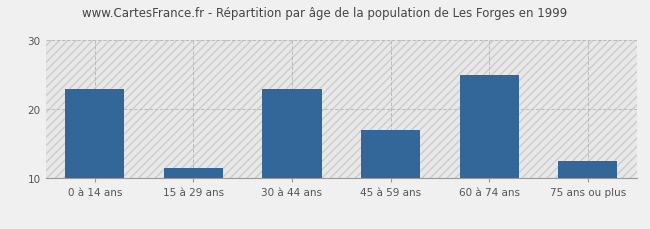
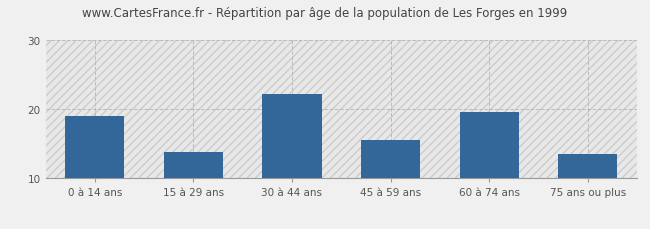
0 à 14 ans: 23.0 -> 19.0
15 à 29 ans: 11.5 -> 13.8
30 à 44 ans: 23.0 -> 22.2
45 à 59 ans: 17.0 -> 15.6
60 à 74 ans: 25.0 -> 19.6
75 ans ou plus: 12.5 -> 13.6
